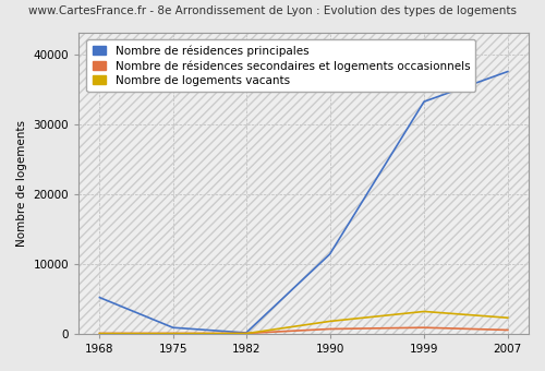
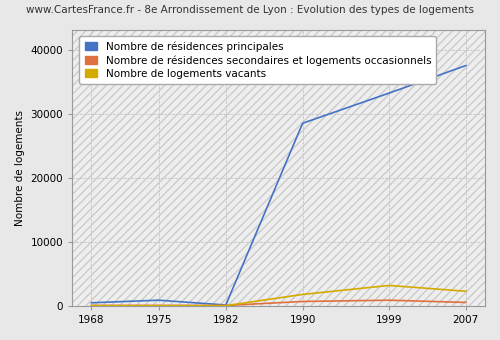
Nombre de résidences principales/1968: 5200 -> 500
Nombre de résidences principales/1990: 11400 -> 28500
